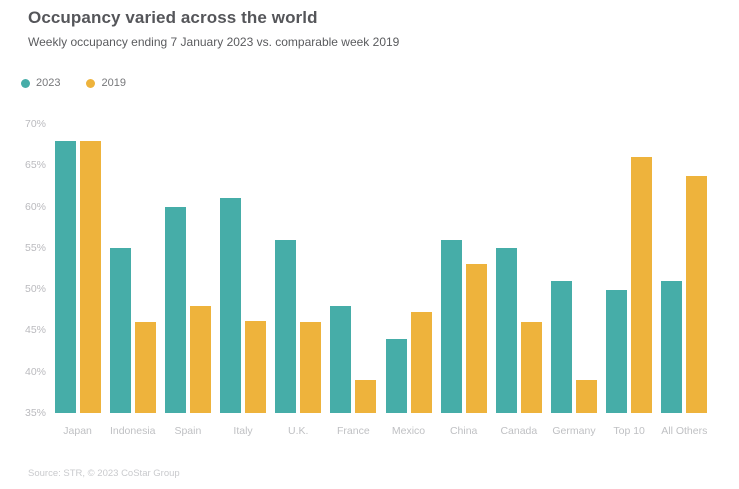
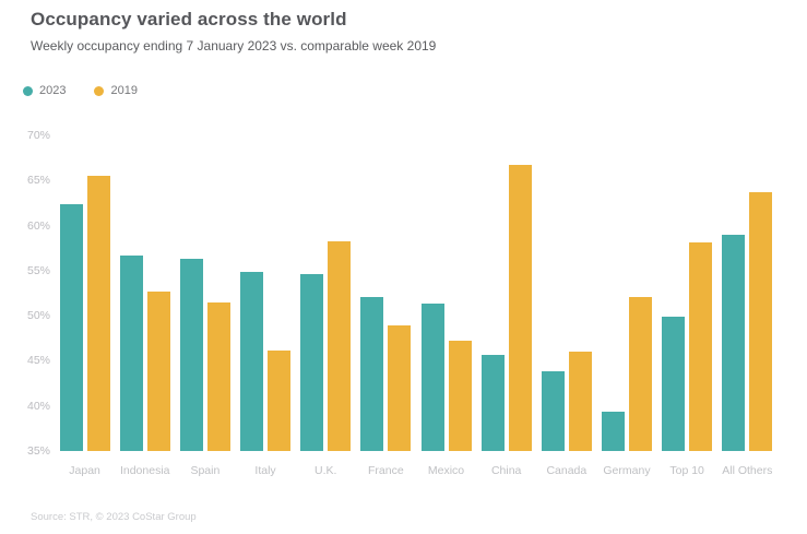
2023/Japan: 68% -> 62%
2019/Japan: 68% -> 66%
2023/Indonesia: 55% -> 57%
2019/Indonesia: 46% -> 53%
2023/Spain: 60% -> 56%
2019/Spain: 48% -> 52%
2023/Italy: 61% -> 55%
2023/U.K.: 56% -> 55%
2019/U.K.: 46% -> 58%
2023/France: 48% -> 52%
2019/France: 39% -> 49%
2023/Mexico: 44% -> 51%
2023/China: 56% -> 46%
2019/China: 53% -> 67%
2023/Canada: 55% -> 44%
2023/Germany: 51% -> 39%
2019/Germany: 39% -> 52%
2019/Top 10: 66% -> 58%
2023/All Others: 51% -> 59%
